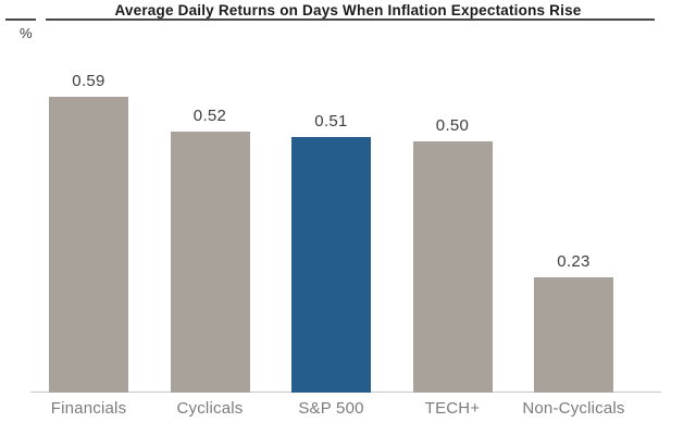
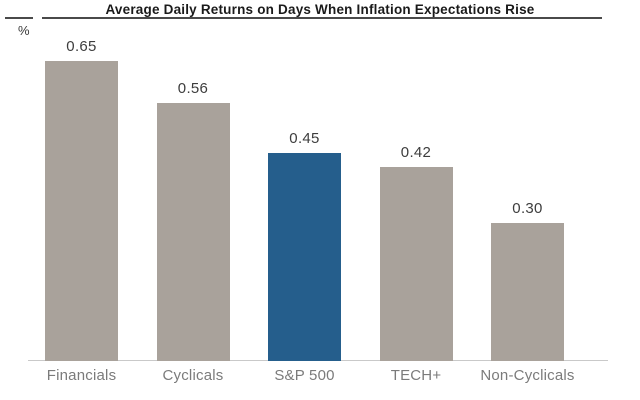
Financials: 0.59 -> 0.65
Cyclicals: 0.52 -> 0.56
S&P 500: 0.51 -> 0.45
TECH+: 0.50 -> 0.42
Non-Cyclicals: 0.23 -> 0.30
